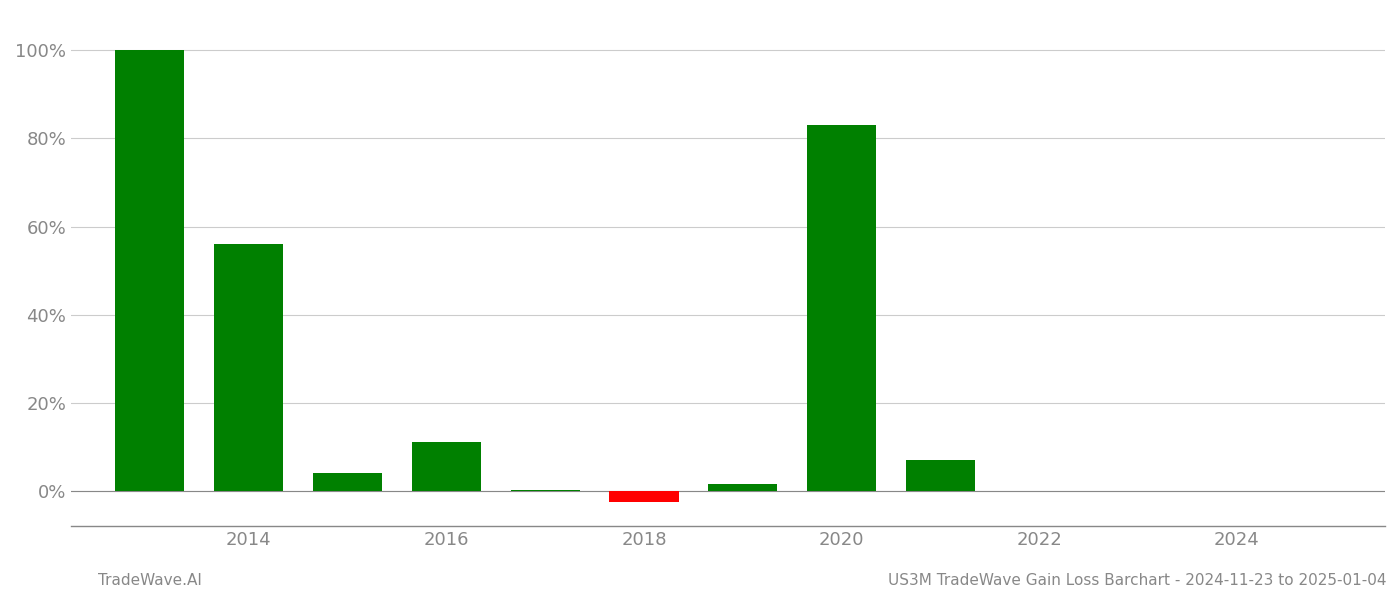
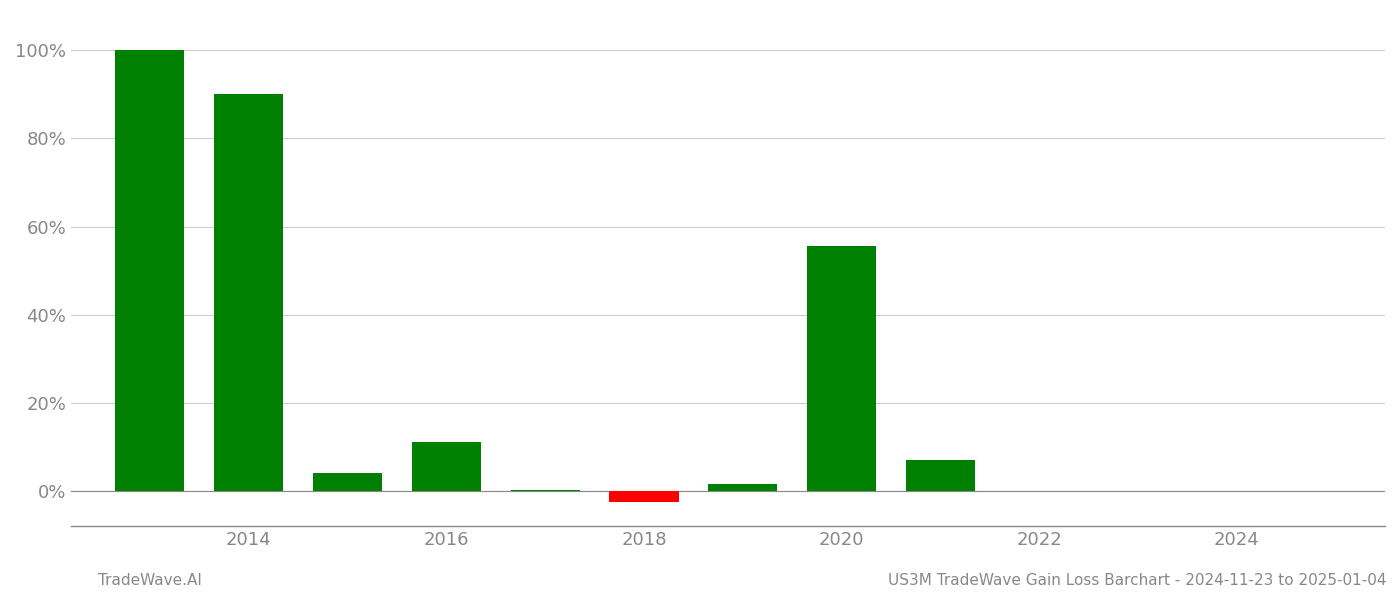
2014: 56.0% -> 90.0%
2020: 83.0% -> 55.5%
